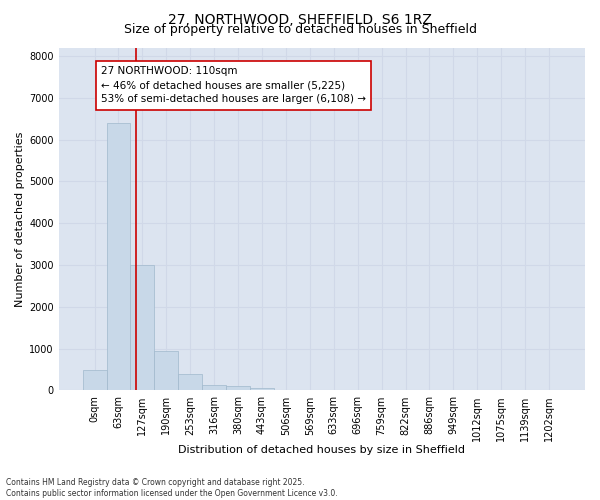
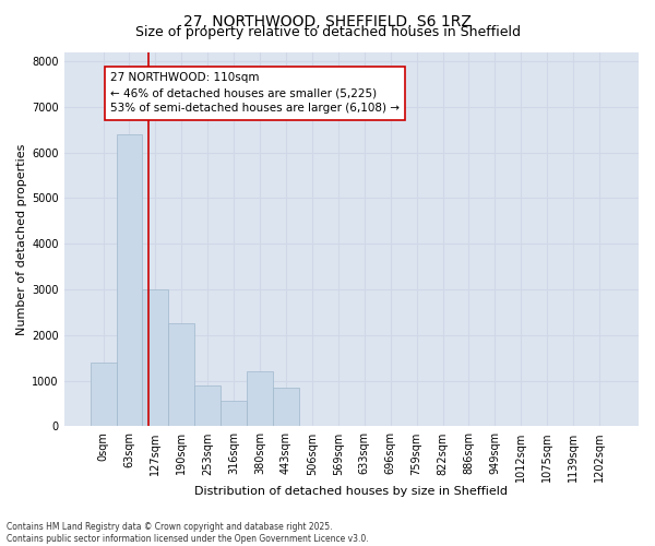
0sqm: 500 -> 1400
190sqm: 950 -> 2250
253sqm: 400 -> 900
316sqm: 130 -> 550
380sqm: 100 -> 1200
443sqm: 50 -> 850
